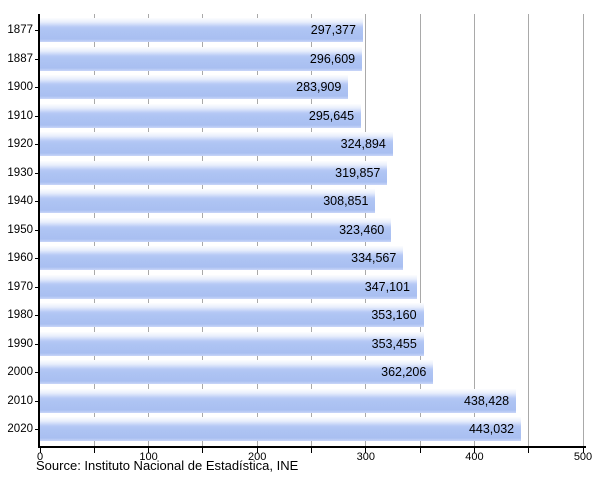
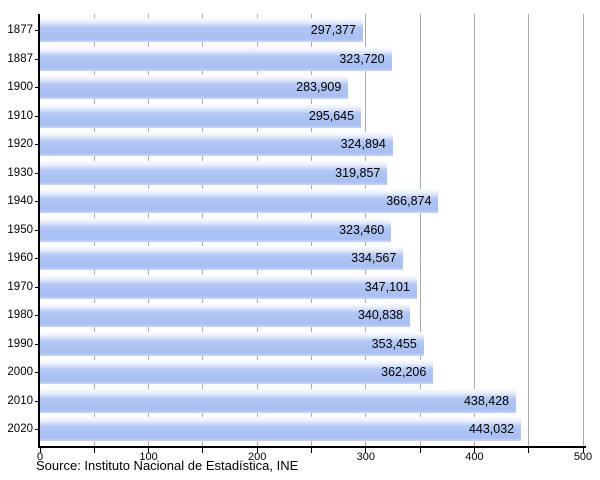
1887: 296,609 -> 323,720
1940: 308,851 -> 366,874
1980: 353,160 -> 340,838
